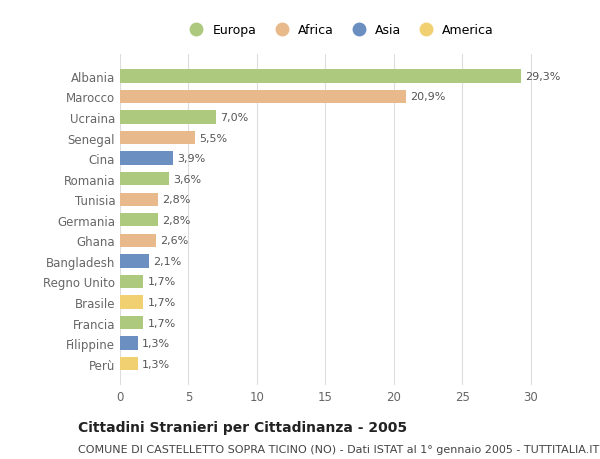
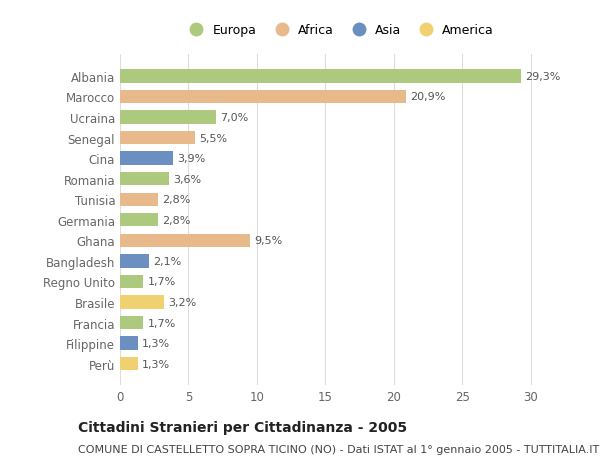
Ghana: 2,6% -> 9,5%
Brasile: 1,7% -> 3,2%
